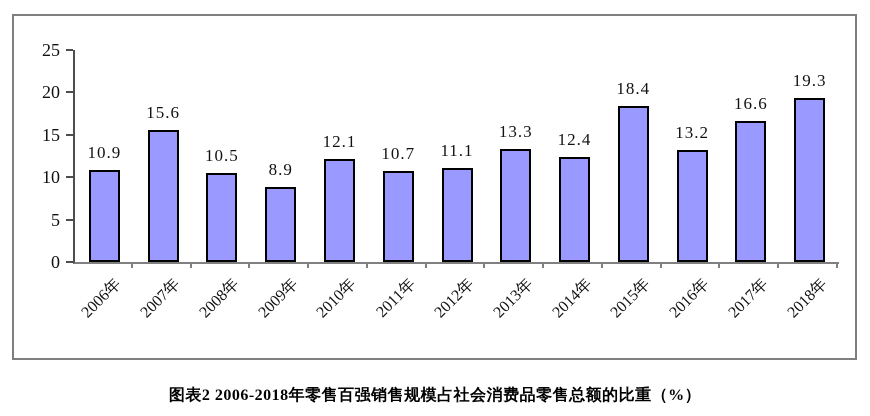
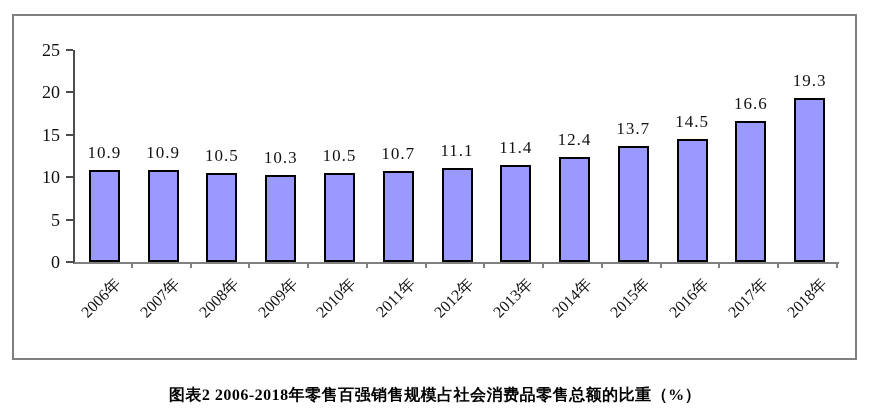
2007年: 15.6 -> 10.9
2009年: 8.9 -> 10.3
2010年: 12.1 -> 10.5
2013年: 13.3 -> 11.4
2015年: 18.4 -> 13.7
2016年: 13.2 -> 14.5
